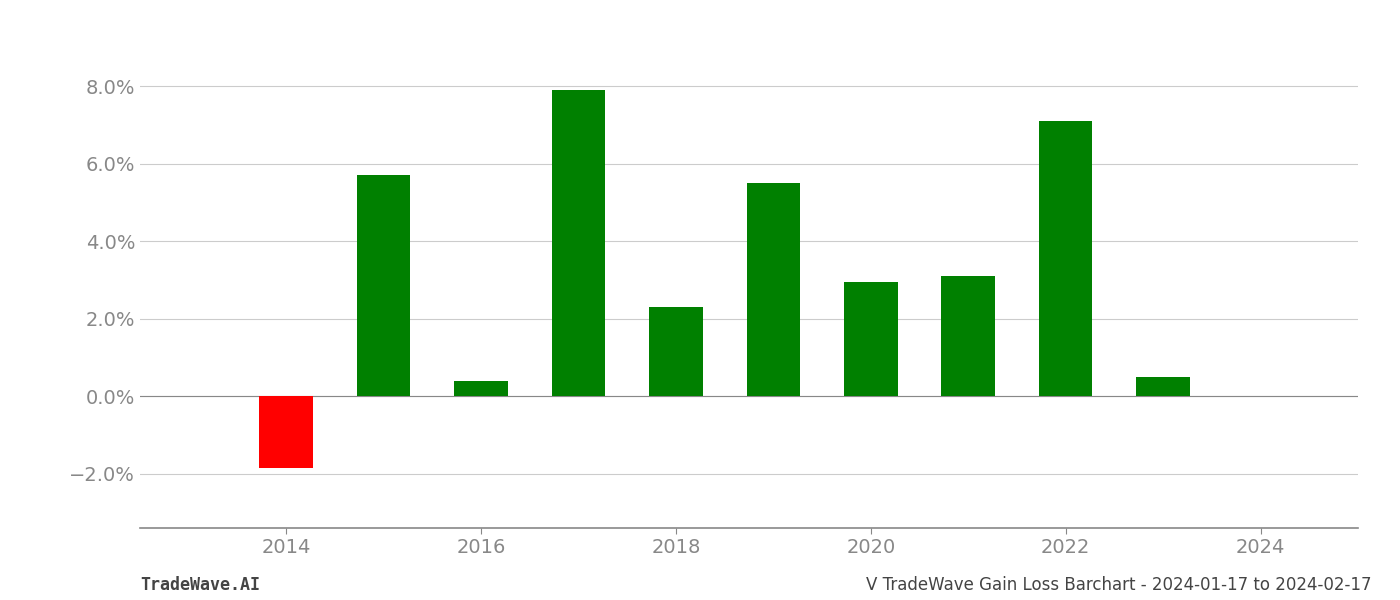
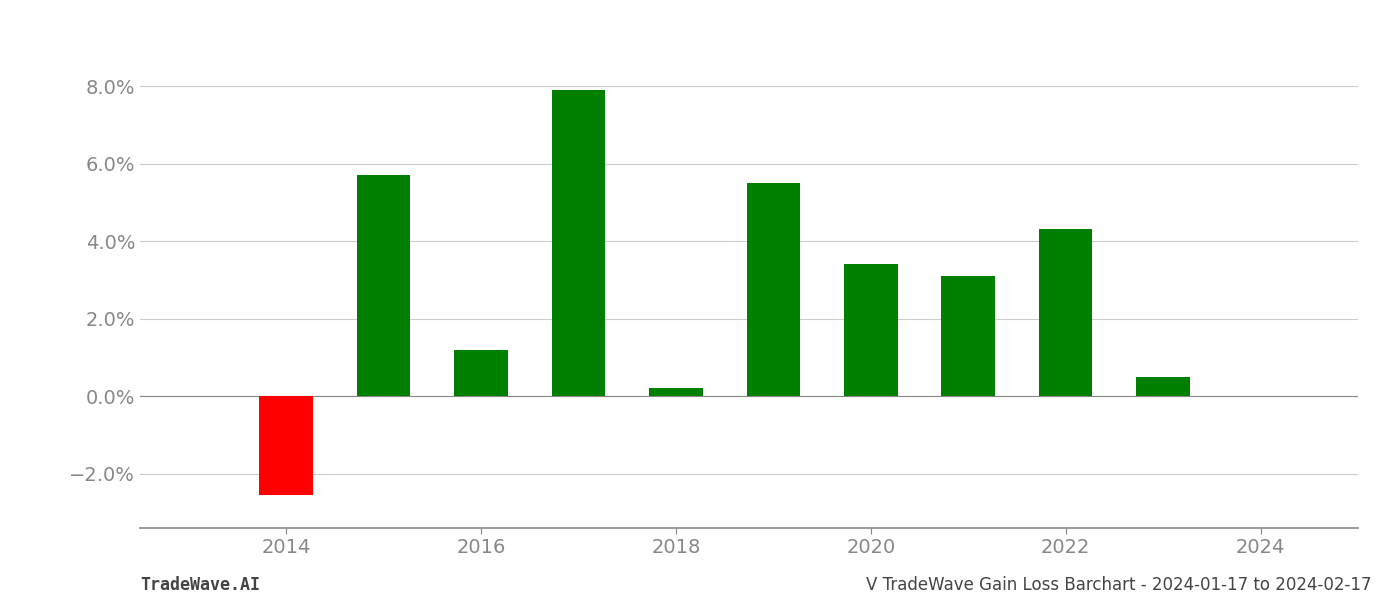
2014: -1.85% -> -2.55%
2016: 0.40% -> 1.20%
2018: 2.30% -> 0.20%
2020: 2.95% -> 3.40%
2022: 7.10% -> 4.30%
